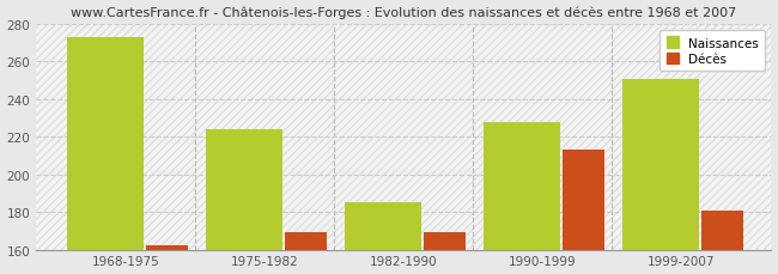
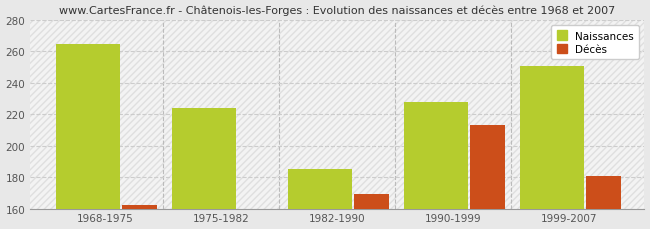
Naissances/1968-1975: 273 -> 265
Décès/1975-1982: 169 -> 160
